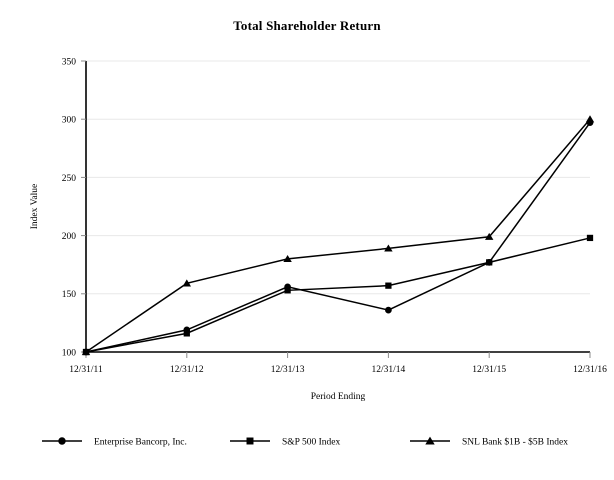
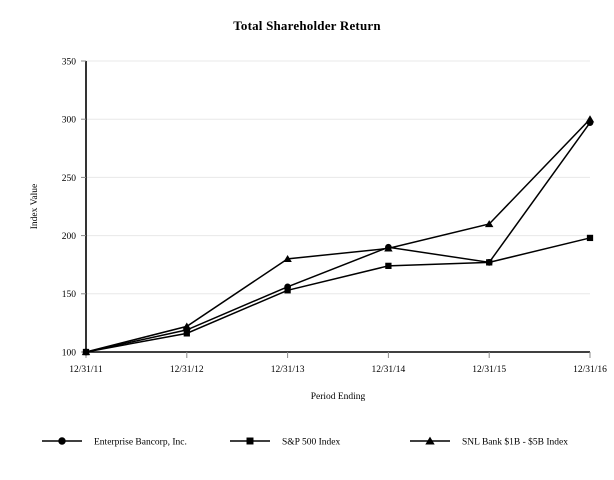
SNL Bank $1B - $5B Index/12/31/12: 159 -> 122
Enterprise Bancorp, Inc./12/31/14: 136 -> 190
S&P 500 Index/12/31/14: 157 -> 174
SNL Bank $1B - $5B Index/12/31/15: 199 -> 210
